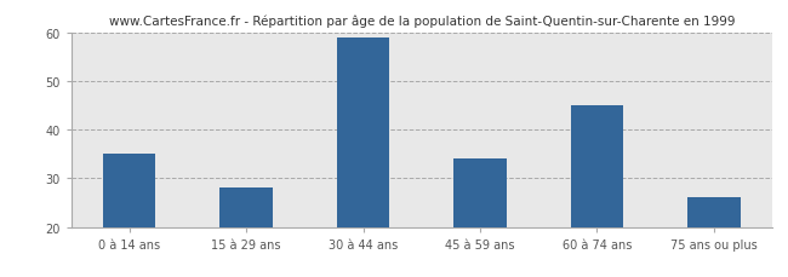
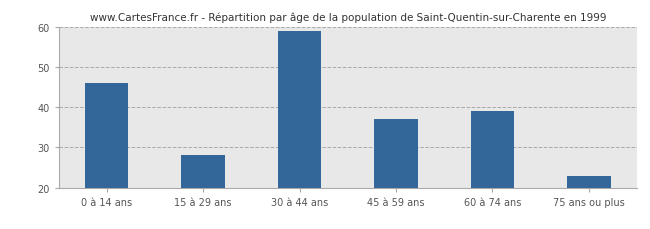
0 à 14 ans: 35 -> 46
45 à 59 ans: 34 -> 37
60 à 74 ans: 45 -> 39
75 ans ou plus: 26 -> 23
